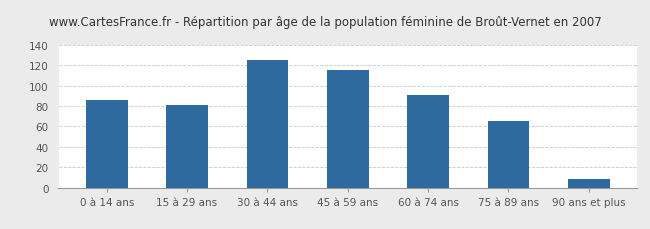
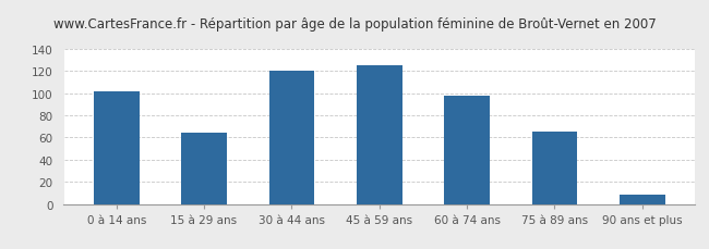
0 à 14 ans: 86 -> 102
15 à 29 ans: 81 -> 64
30 à 44 ans: 125 -> 120
45 à 59 ans: 115 -> 125
60 à 74 ans: 91 -> 98
